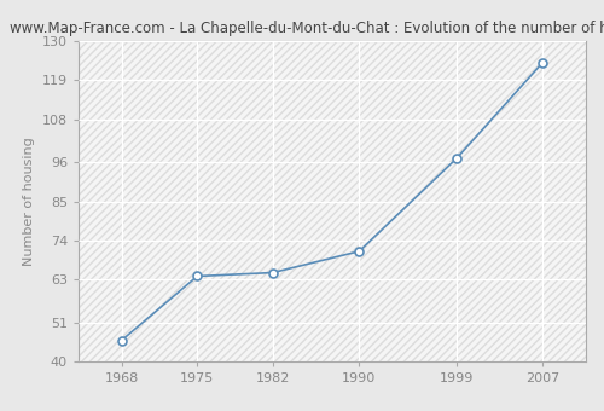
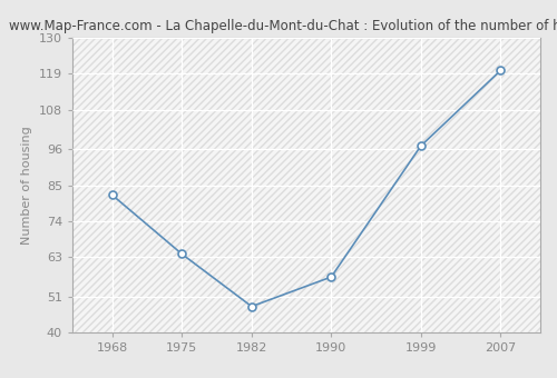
1968: 46 -> 82
1982: 65 -> 48
1990: 71 -> 57
2007: 124 -> 120
